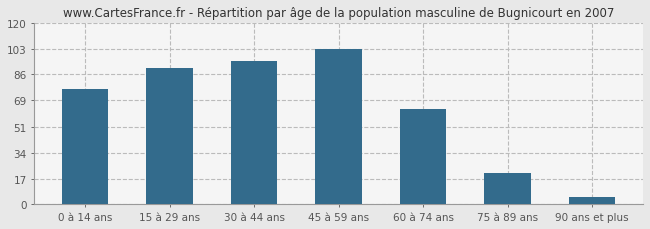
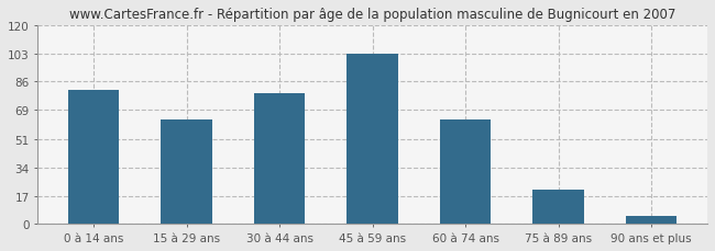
0 à 14 ans: 76 -> 81
15 à 29 ans: 90 -> 63
30 à 44 ans: 95 -> 79
